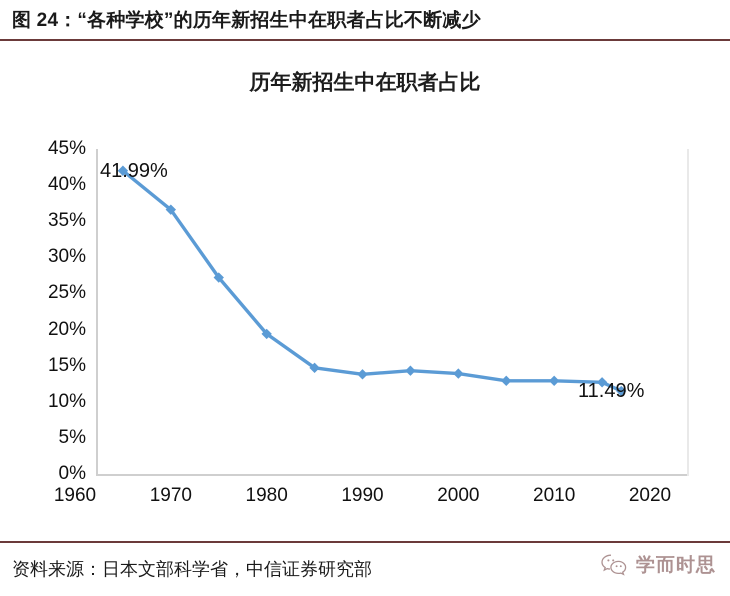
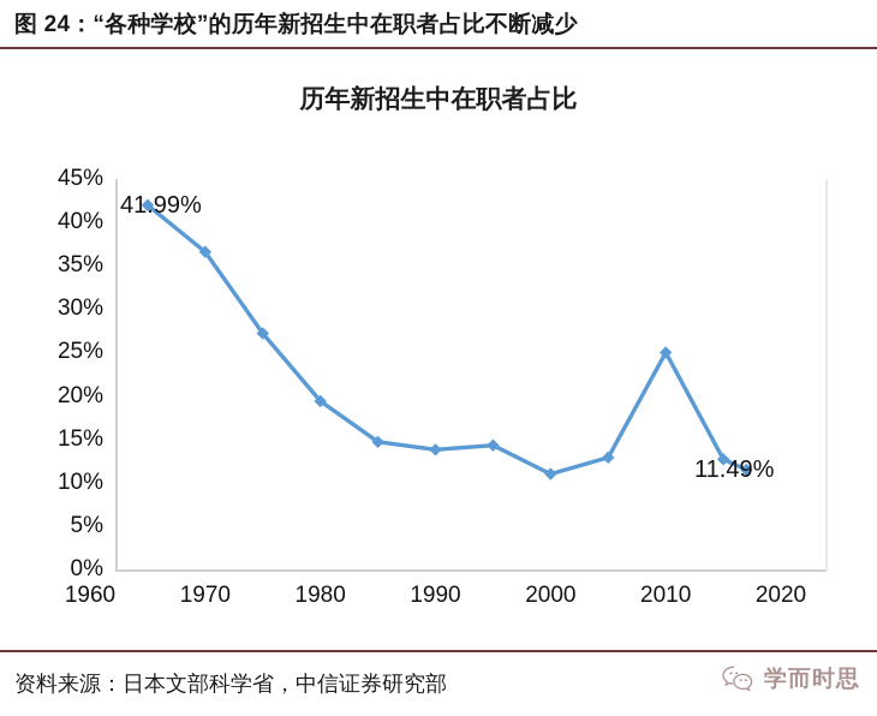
2000: 14% -> 11%
2010: 13% -> 25%
